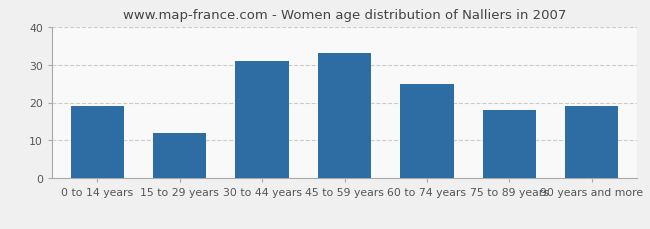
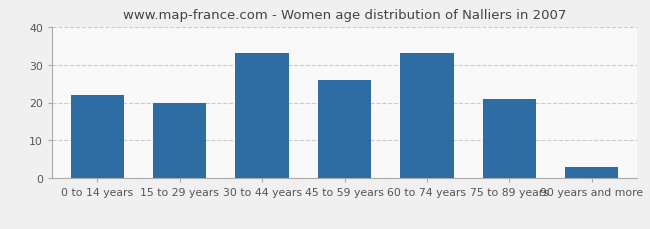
0 to 14 years: 19 -> 22
15 to 29 years: 12 -> 20
30 to 44 years: 31 -> 33
45 to 59 years: 33 -> 26
60 to 74 years: 25 -> 33
75 to 89 years: 18 -> 21
90 years and more: 19 -> 3
